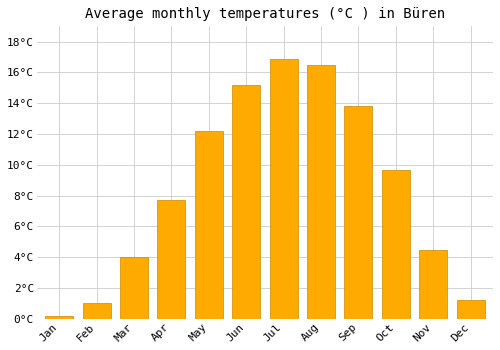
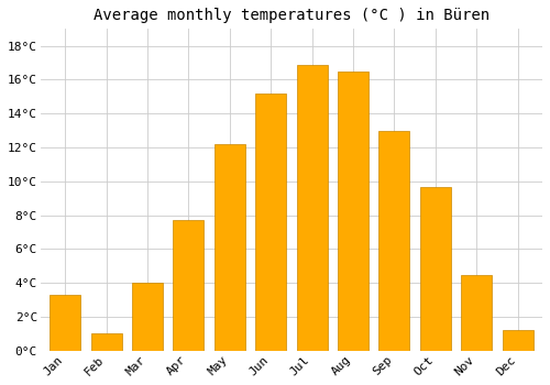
Jan: 0.2°C -> 3.3°C
Sep: 13.8°C -> 13.0°C
